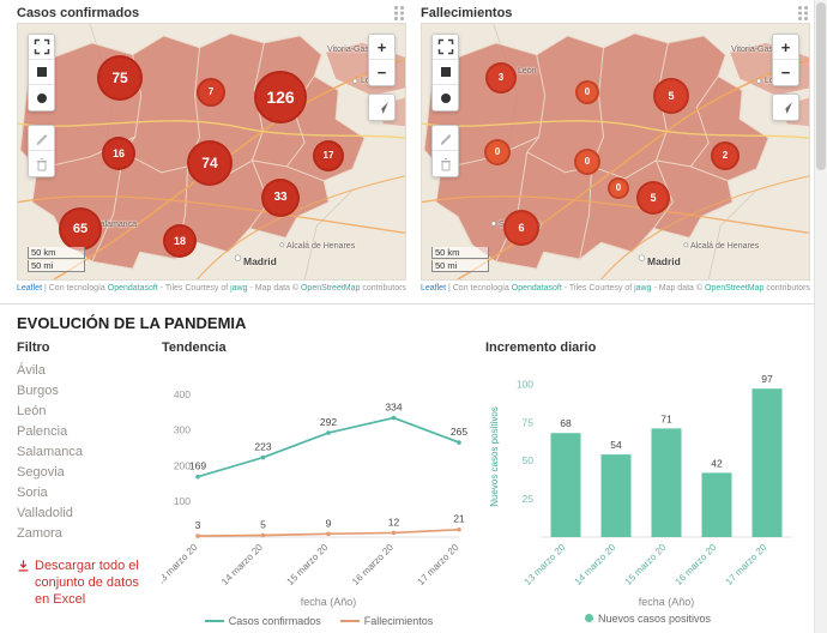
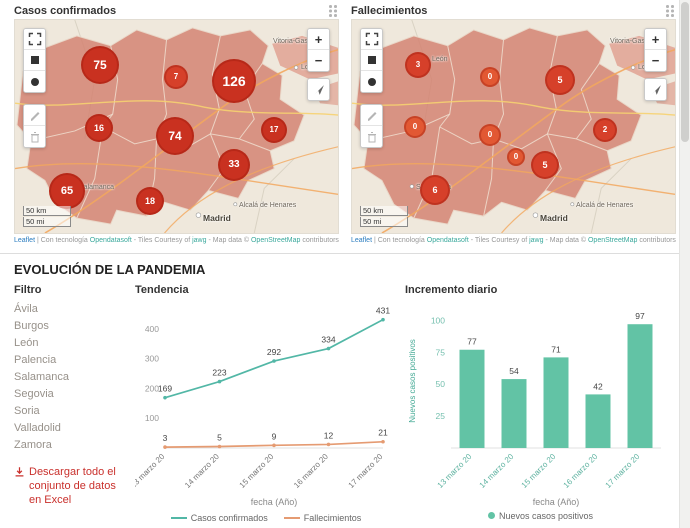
Tendencia/Casos confirmados/17 marzo 20: 265 -> 431
Incremento diario/13 marzo 20: 68 -> 77
